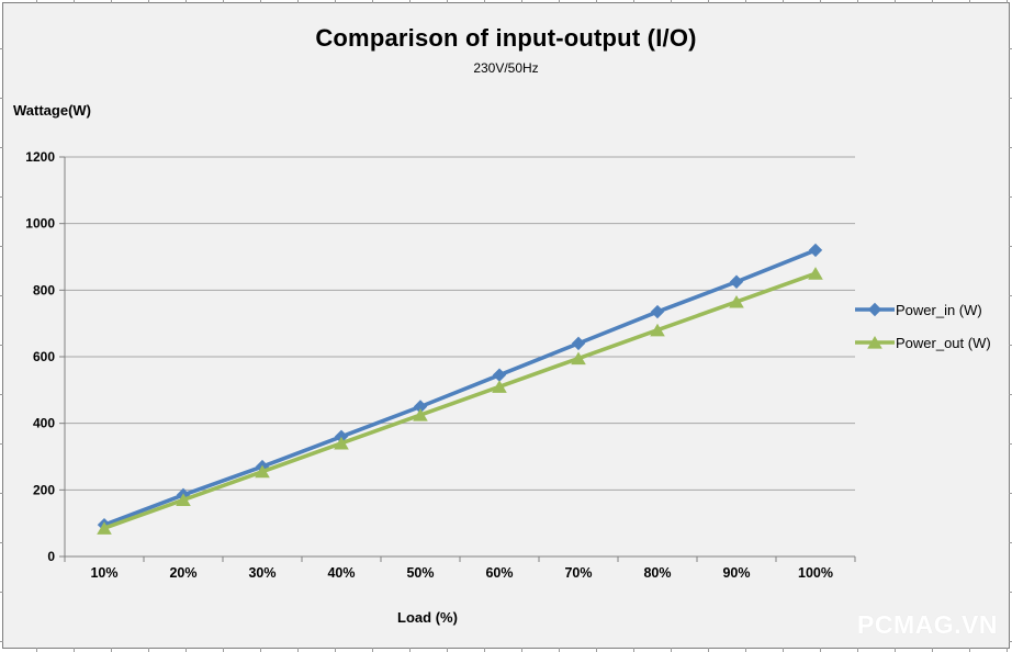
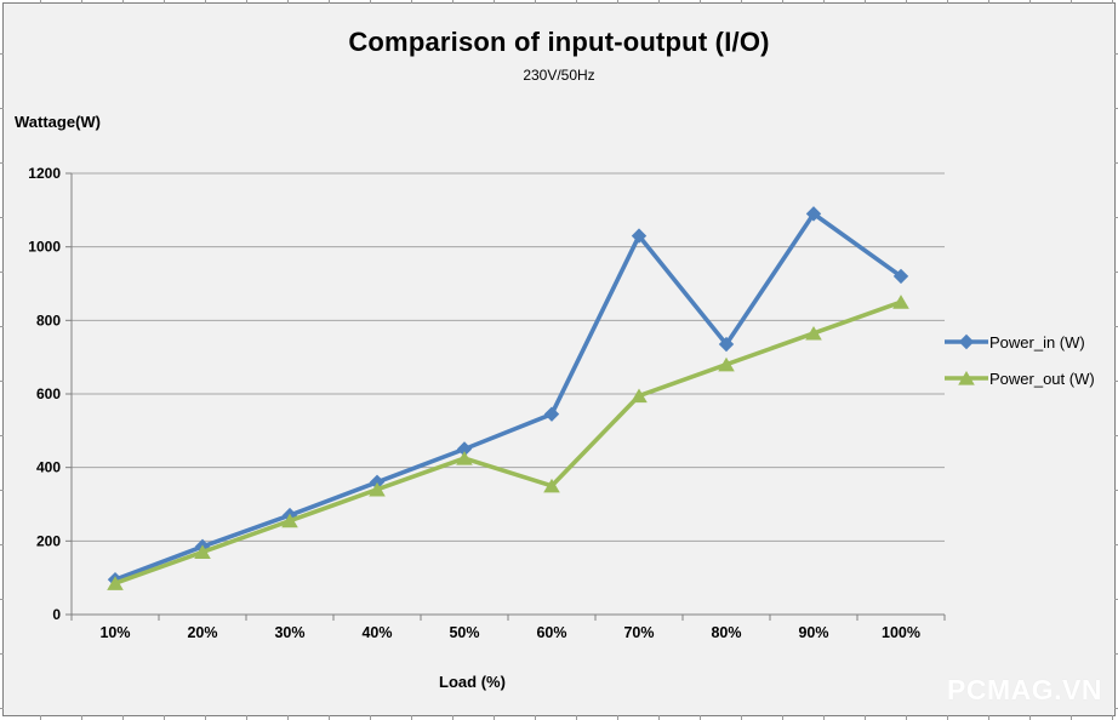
Power_out (W)/60%: 510 -> 350
Power_in (W)/70%: 640 -> 1030
Power_in (W)/90%: 820 -> 1090
